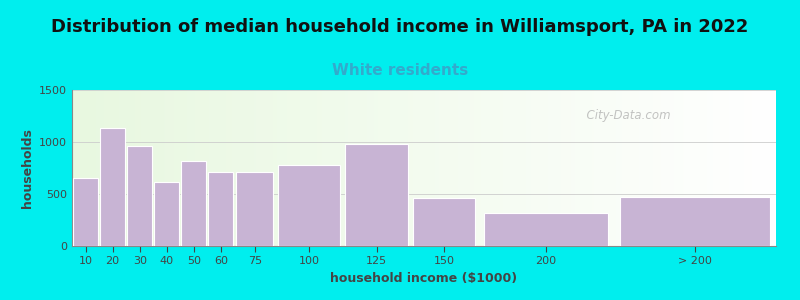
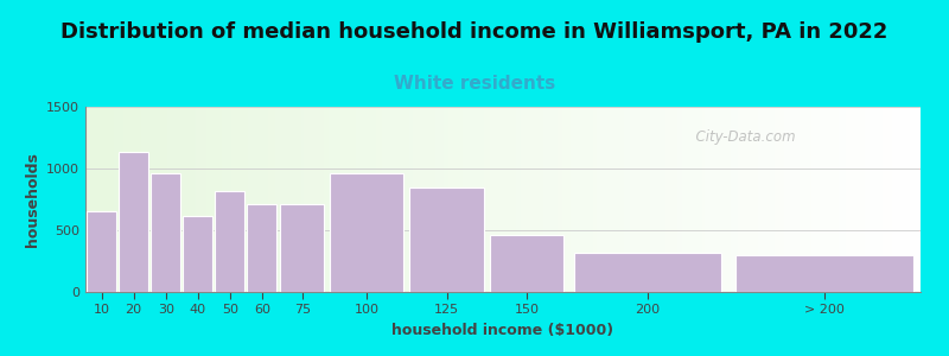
100: 780 -> 960
125: 980 -> 850
> 200: 470 -> 300
